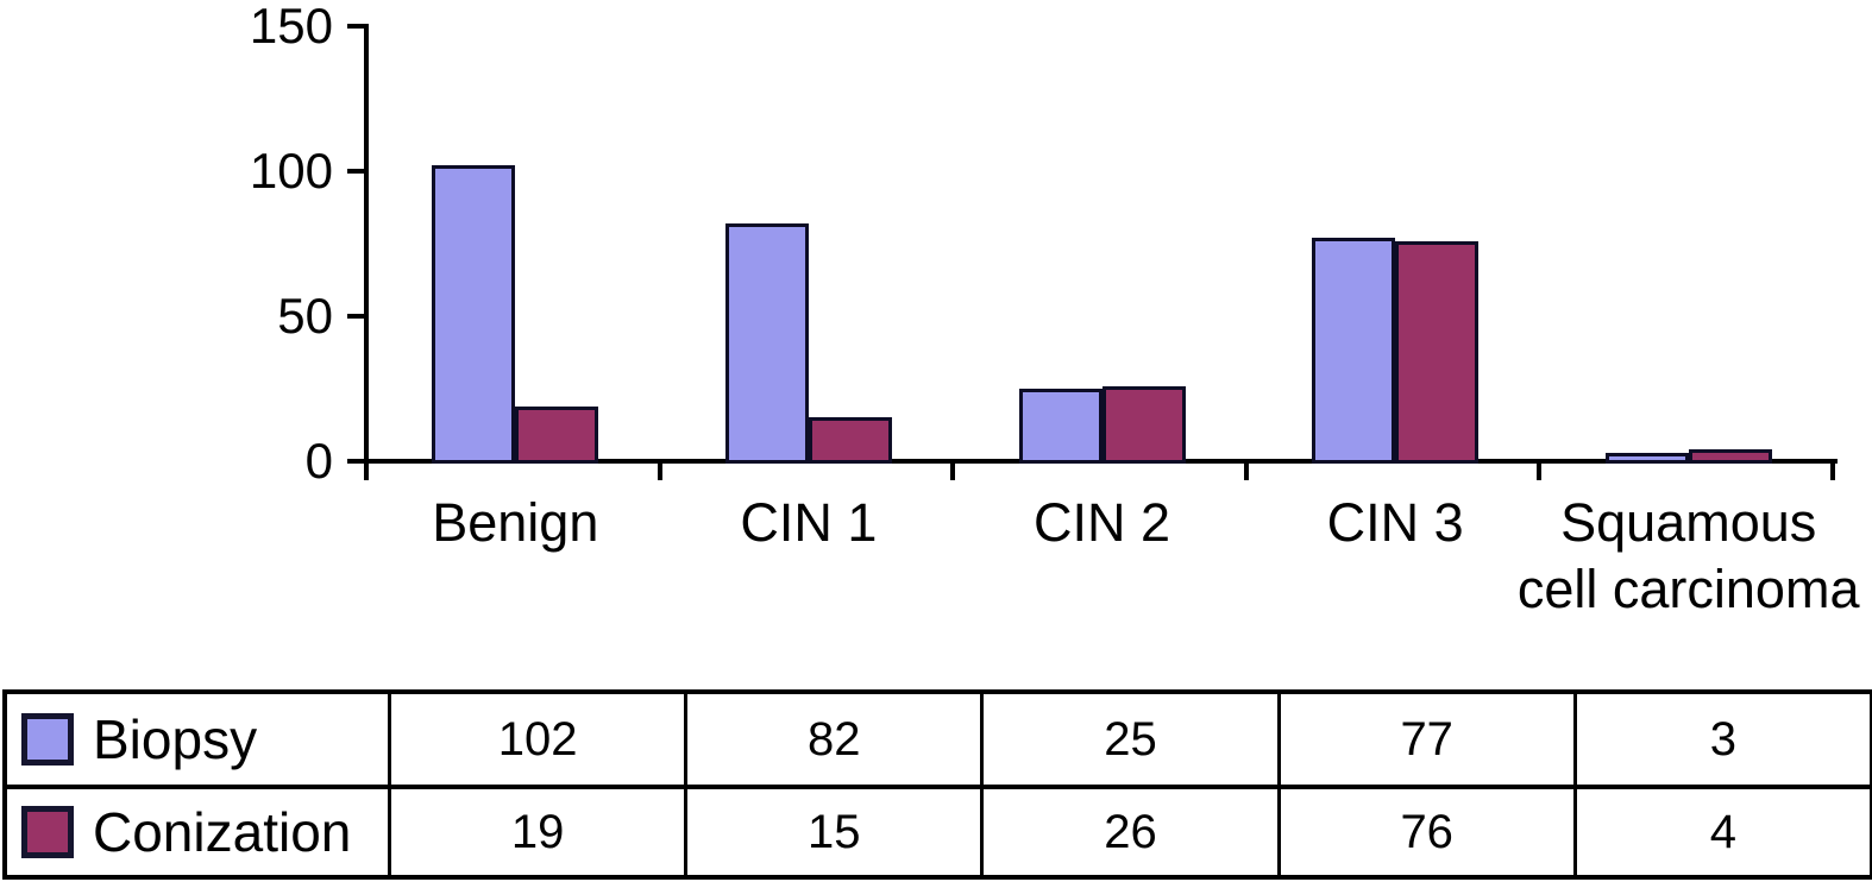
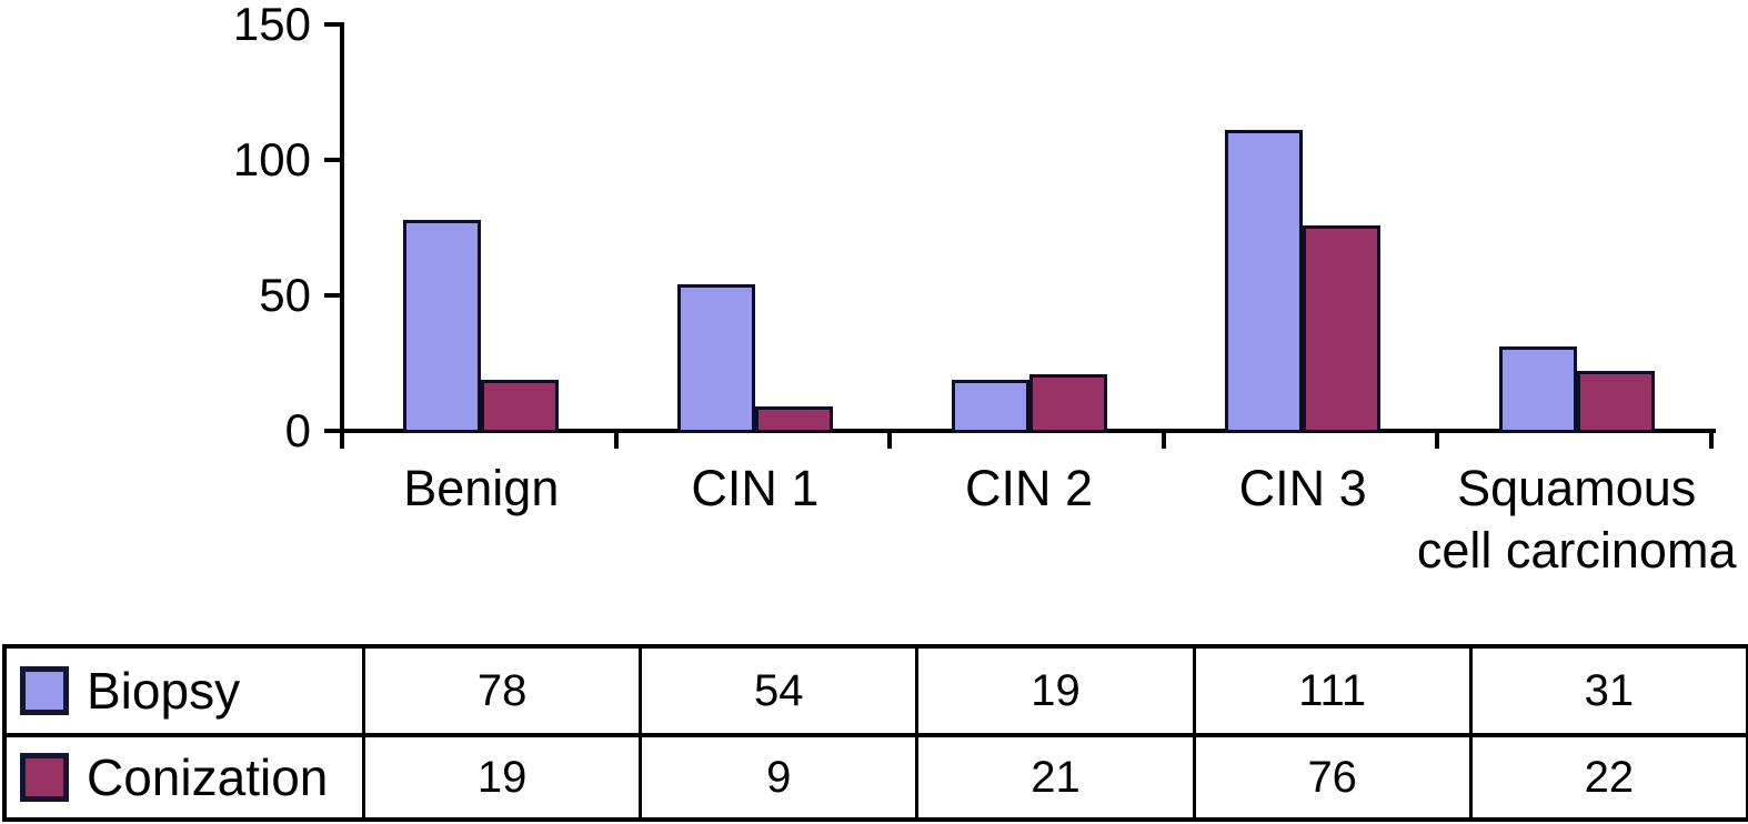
Biopsy/Benign: 102 -> 78
Biopsy/CIN 1: 82 -> 54
Conization/CIN 1: 15 -> 9
Biopsy/CIN 2: 25 -> 19
Conization/CIN 2: 26 -> 21
Biopsy/CIN 3: 77 -> 111
Biopsy/Squamous cell carcinoma: 3 -> 31
Conization/Squamous cell carcinoma: 4 -> 22
